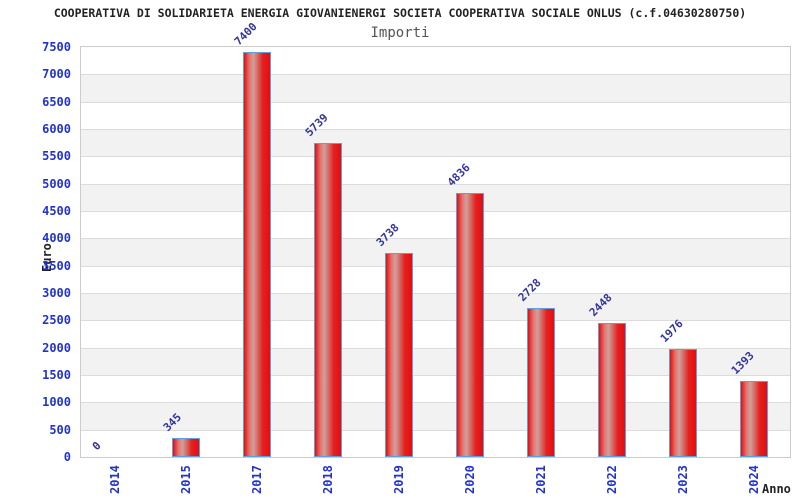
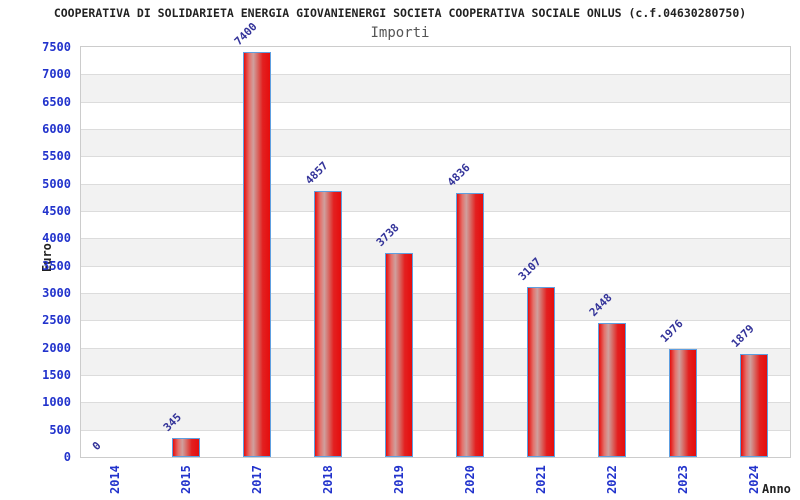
2018: 5739 -> 4857
2021: 2728 -> 3107
2024: 1393 -> 1879
